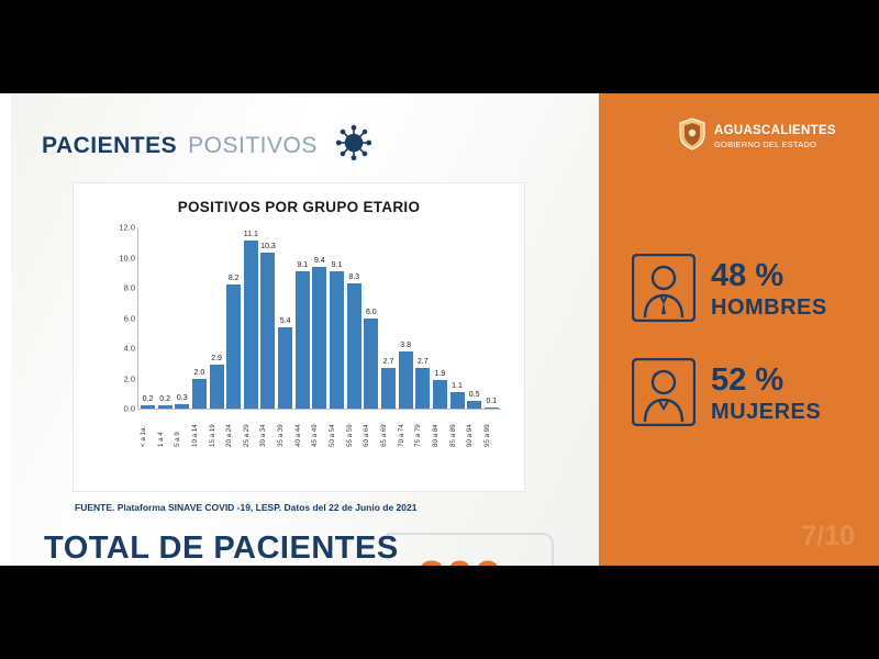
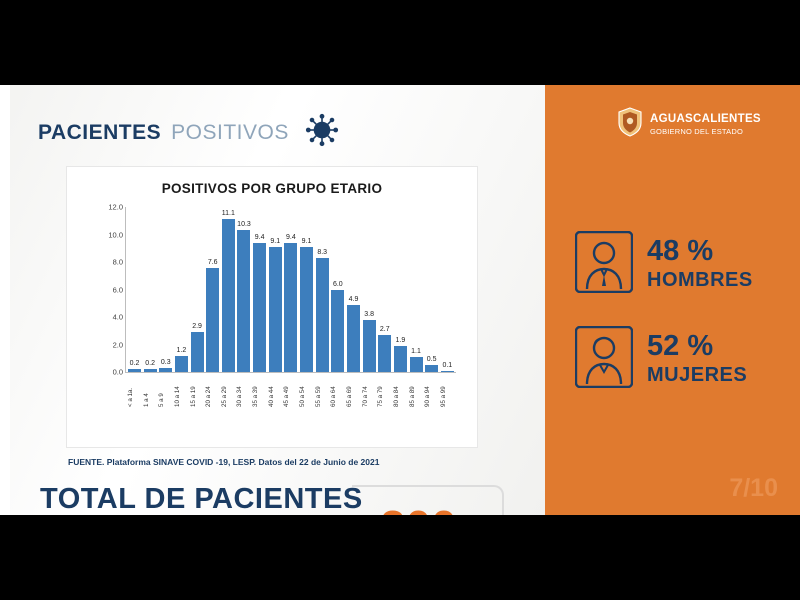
10 a 14: 2.0 -> 1.2
20 a 24: 8.2 -> 7.6
35 a 39: 5.4 -> 9.4
65 a 69: 2.7 -> 4.9
